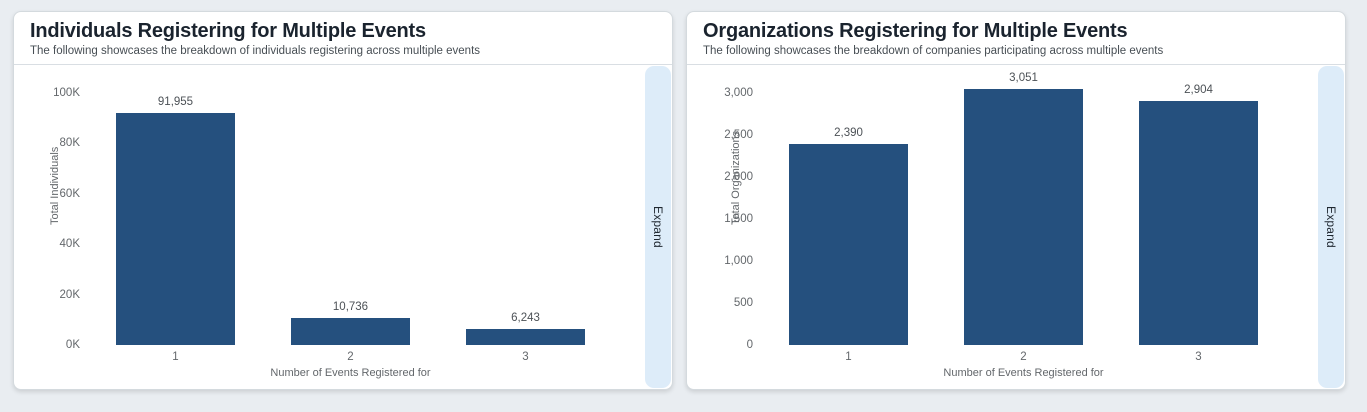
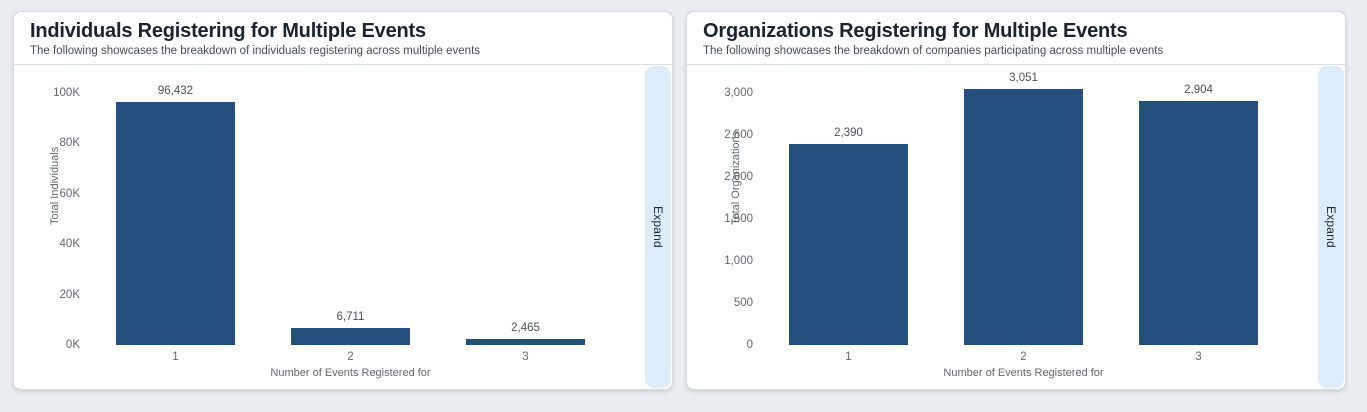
Individuals Registering for Multiple Events/1: 91,955 -> 96,432
Individuals Registering for Multiple Events/2: 10,736 -> 6,711
Individuals Registering for Multiple Events/3: 6,243 -> 2,465
